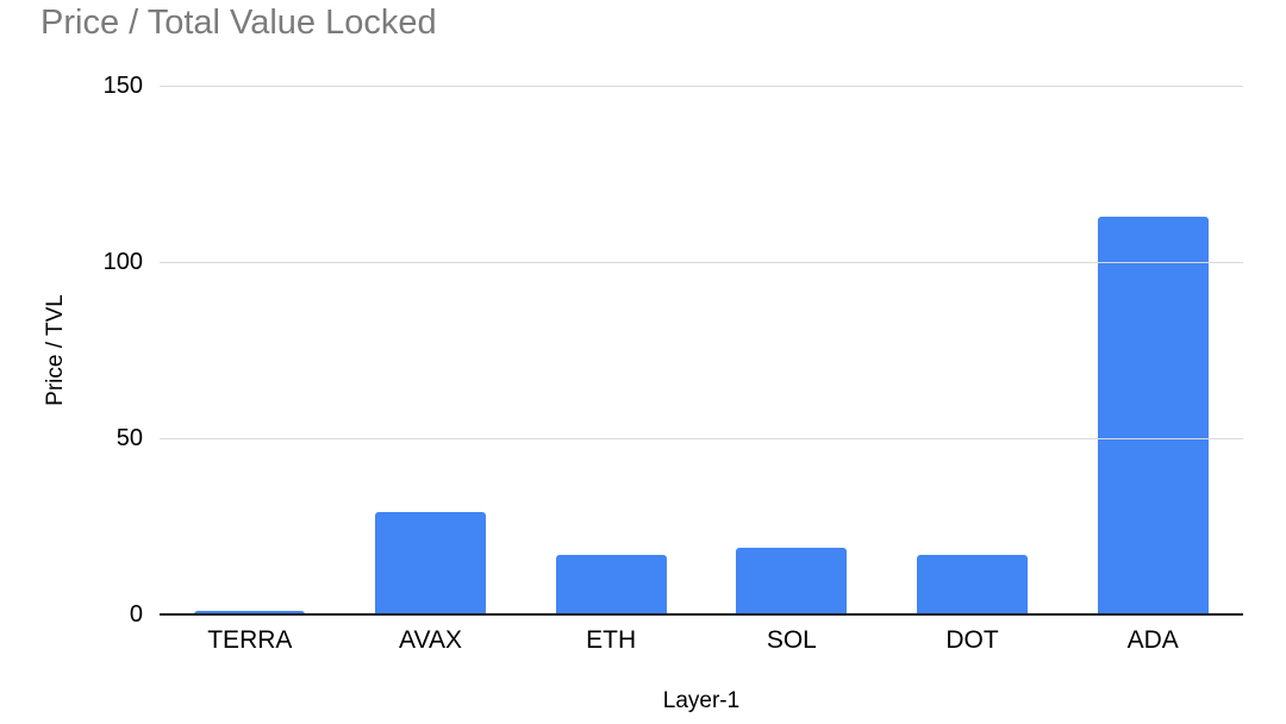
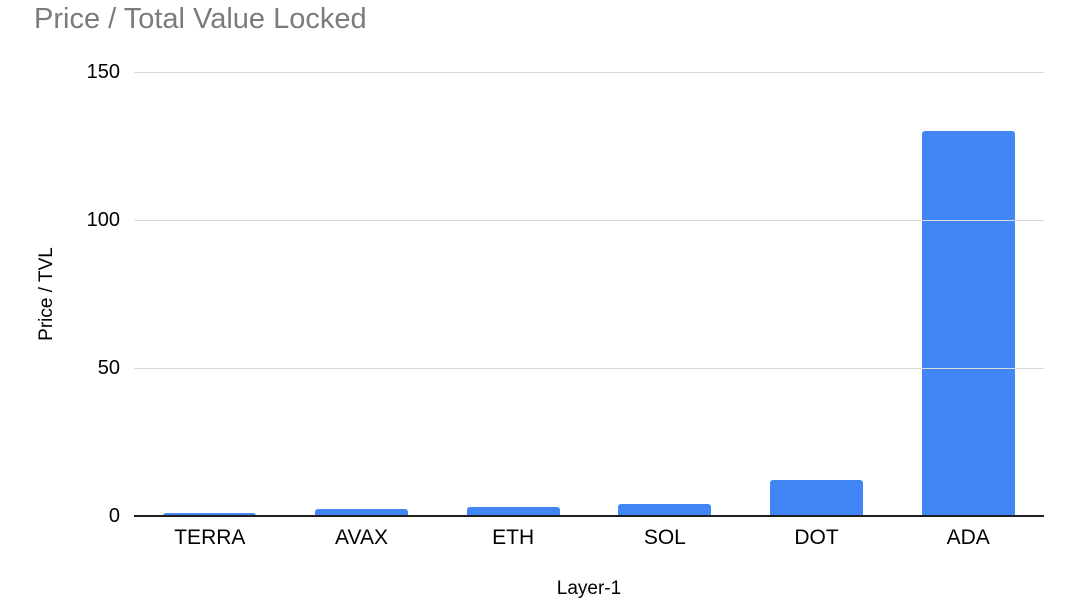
AVAX: 29 -> 2
ETH: 17 -> 3
SOL: 19 -> 4
DOT: 17 -> 12
ADA: 113 -> 130
